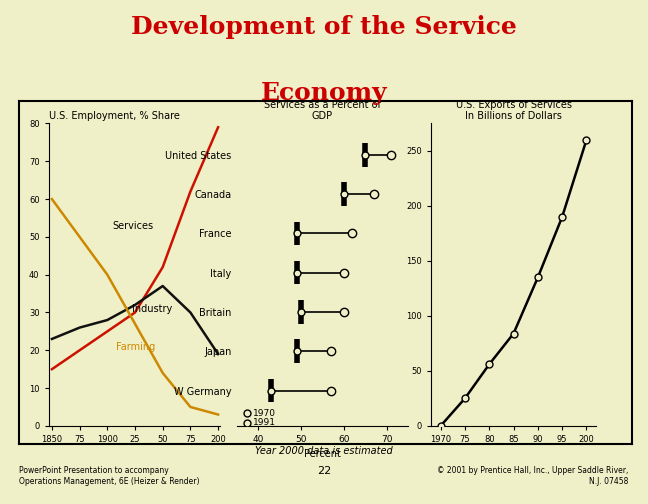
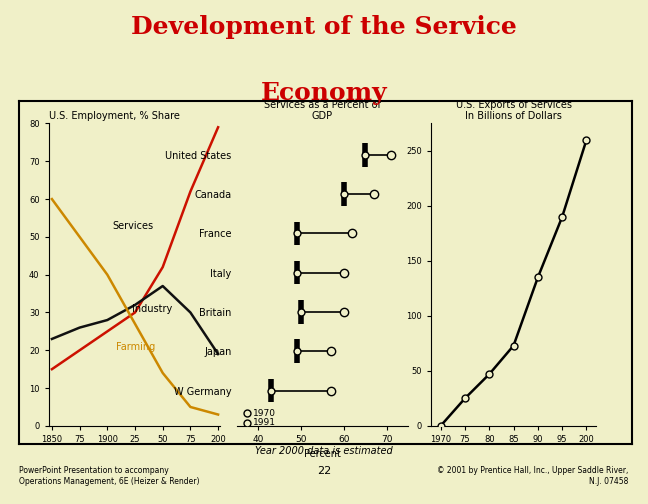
U.S. Exports of Services In Billions of Dollars/80: 56 -> 47
U.S. Exports of Services In Billions of Dollars/85: 84 -> 73
